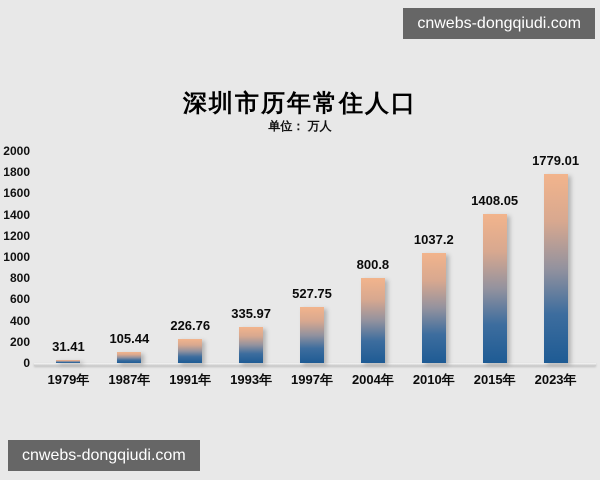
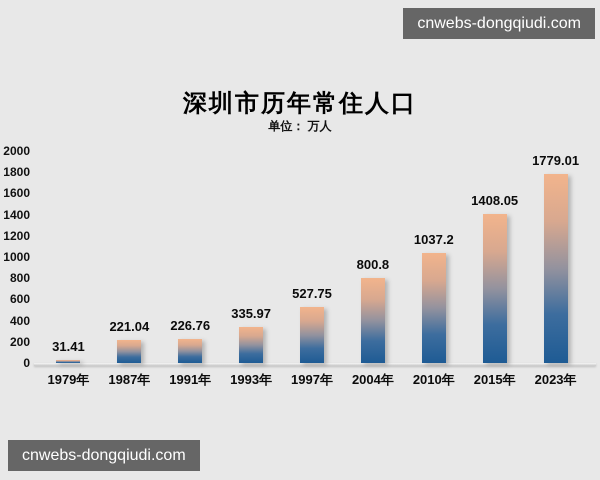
1987年: 105.44 -> 221.04
